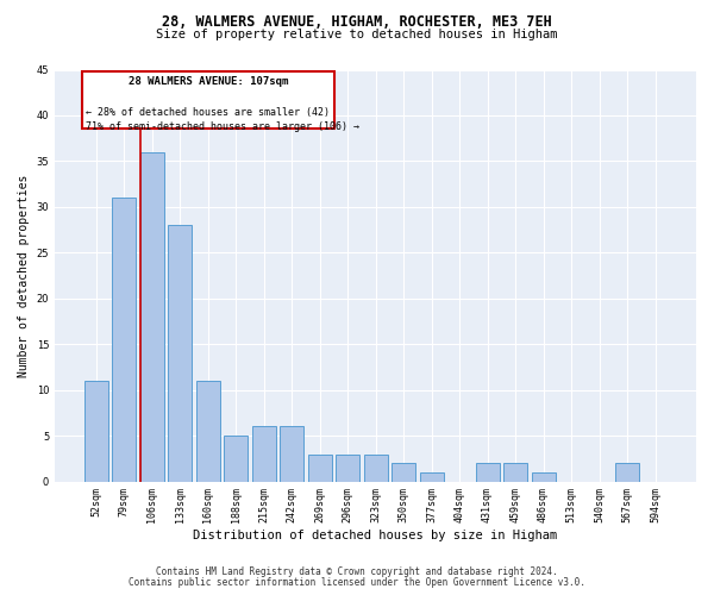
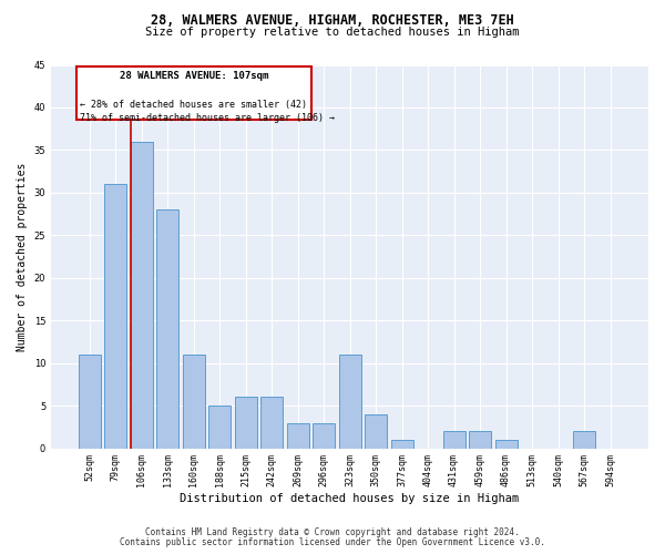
323sqm: 3 -> 11
350sqm: 2 -> 4
